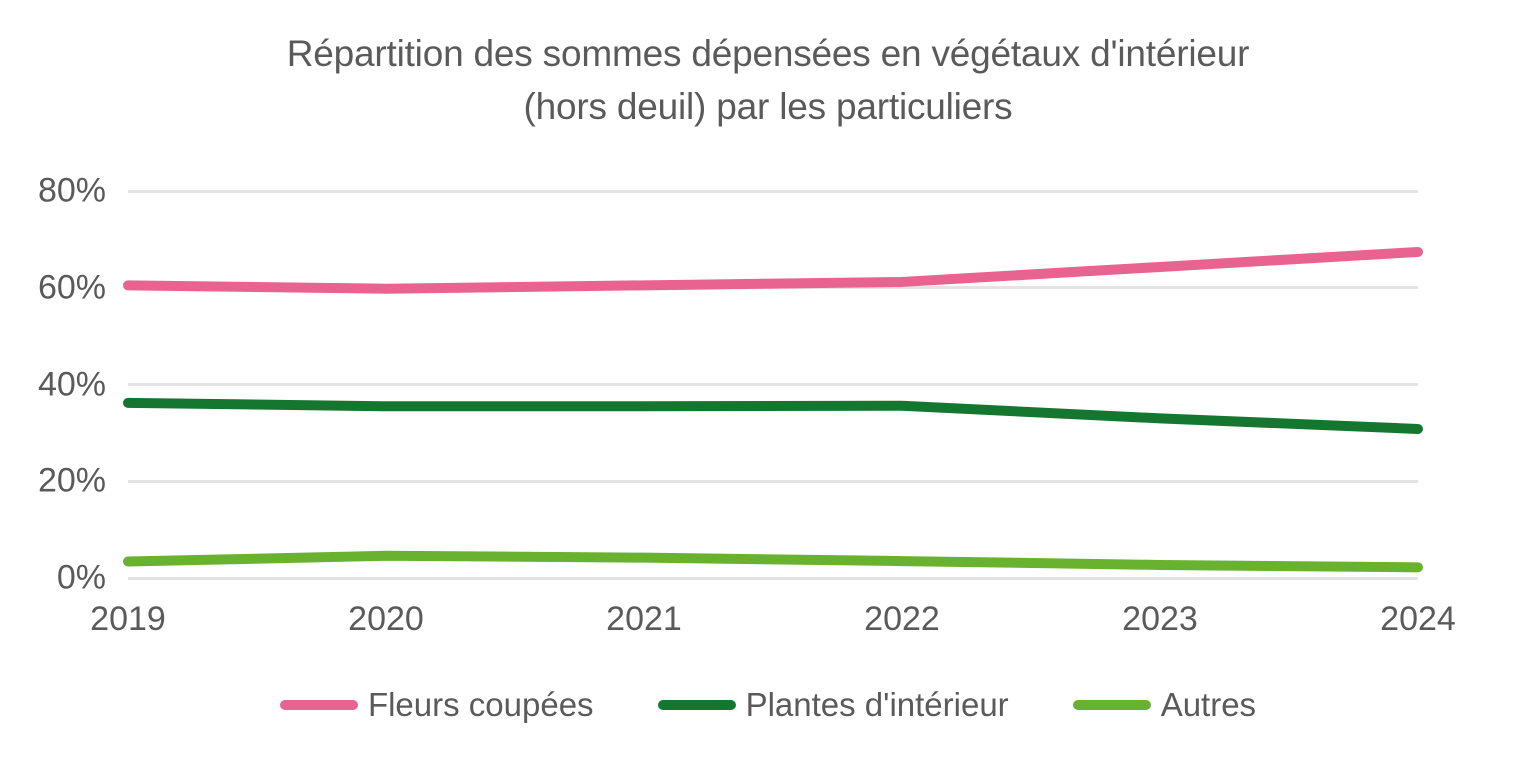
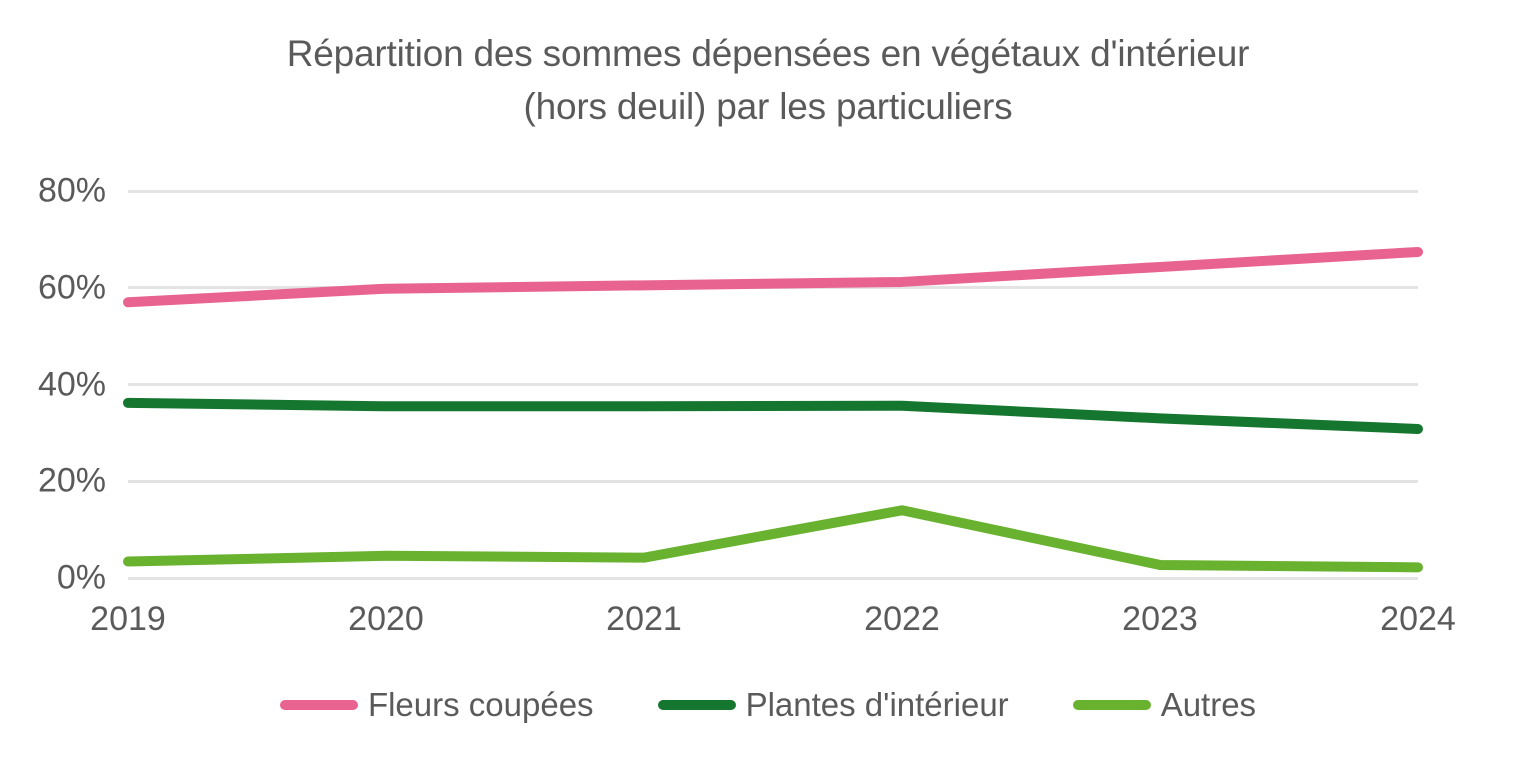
Fleurs coupées/2019: 60% -> 57%
Autres/2022: 4% -> 14%
